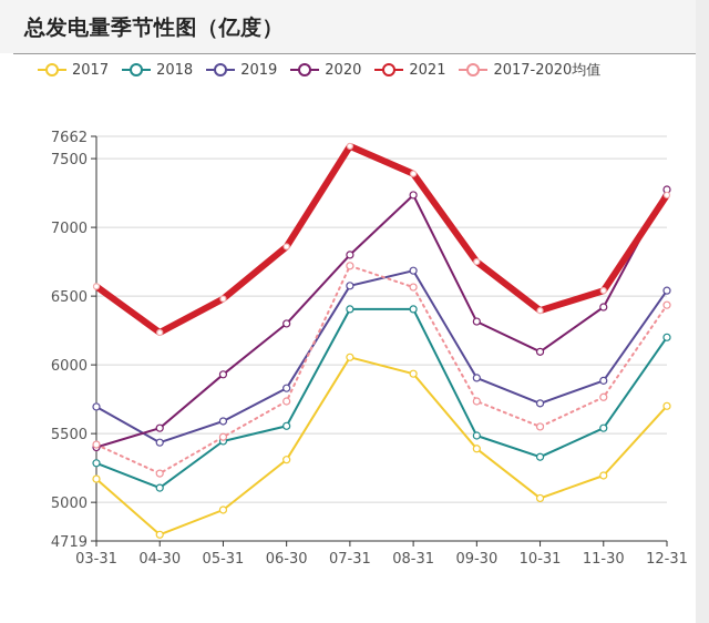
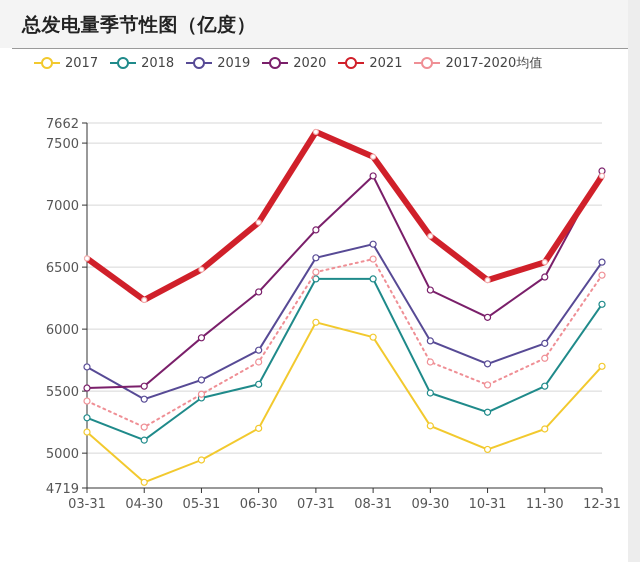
2020/03-31: 5400 -> 5520
2017/06-30: 5310 -> 5200
2017-2020均值/07-31: 6720 -> 6460
2017/09-30: 5390 -> 5220
